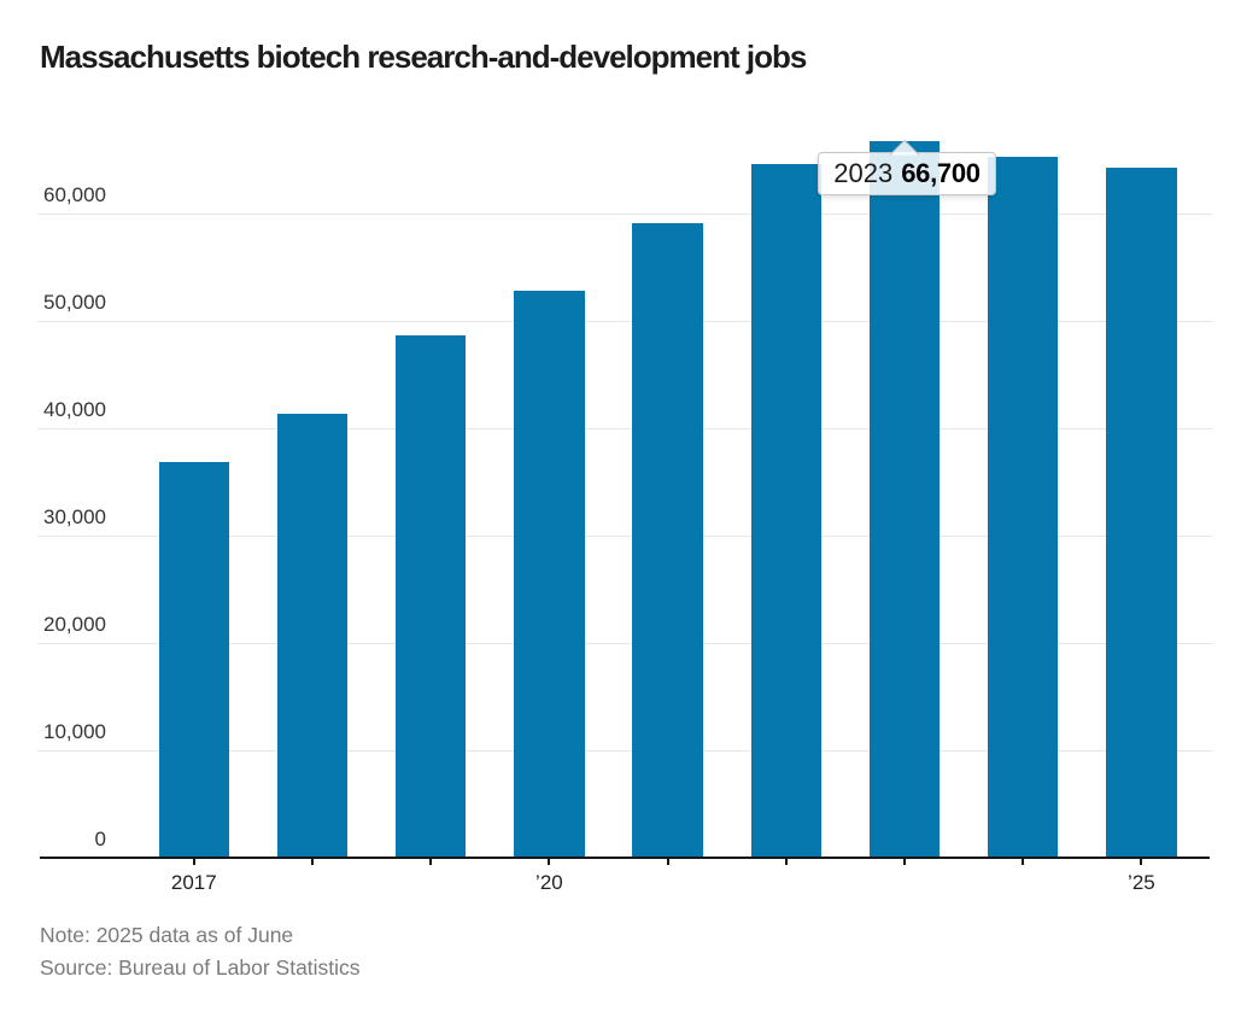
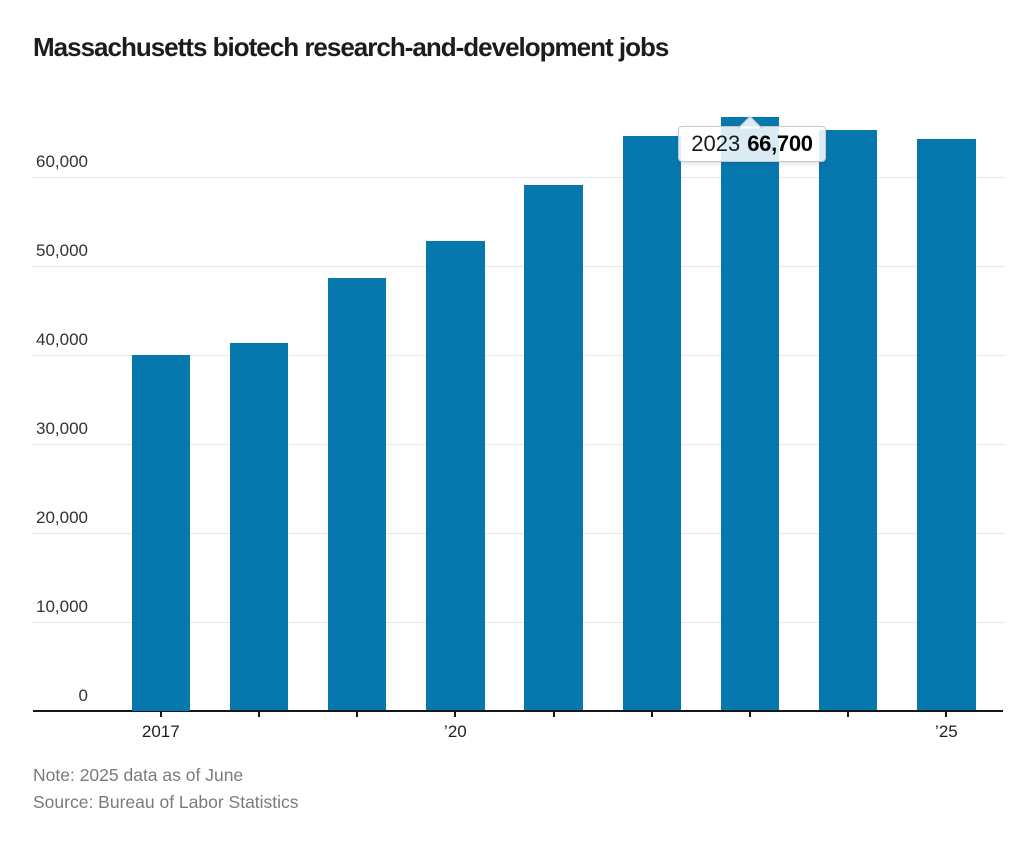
2017: 37000 -> 40000
